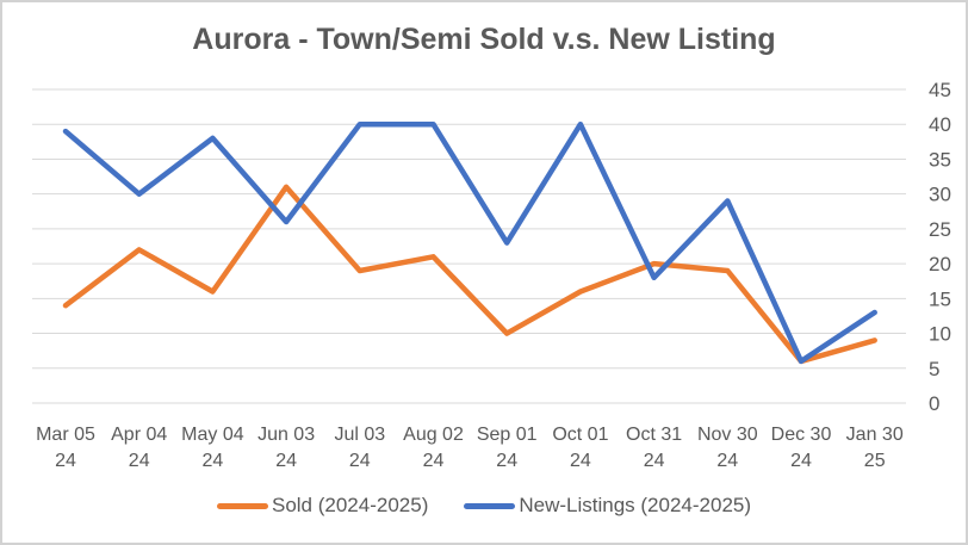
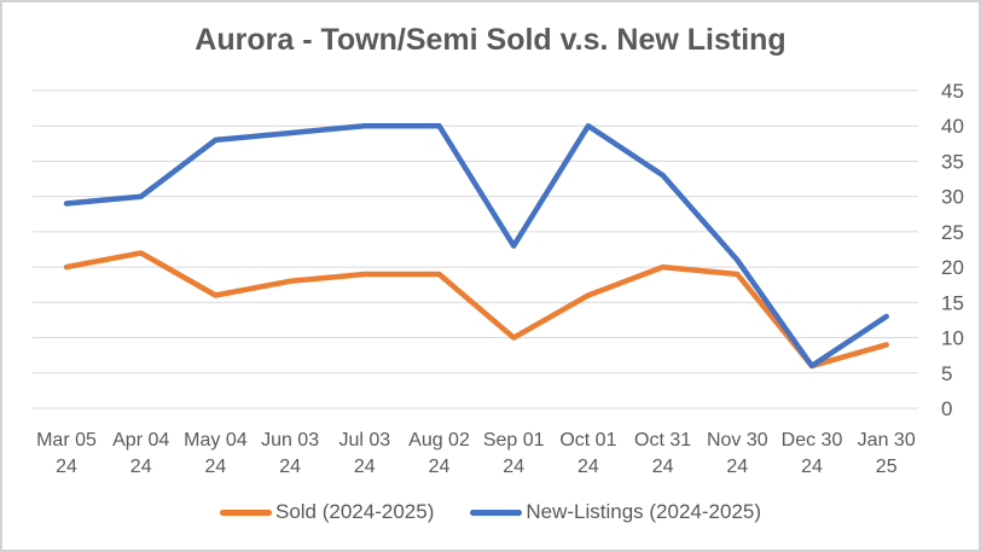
Sold (2024-2025)/Mar 05 24: 14 -> 20
New-Listings (2024-2025)/Mar 05 24: 39 -> 29
Sold (2024-2025)/Jun 03 24: 31 -> 18
New-Listings (2024-2025)/Jun 03 24: 26 -> 39
Sold (2024-2025)/Aug 02 24: 21 -> 19
New-Listings (2024-2025)/Oct 31 24: 18 -> 33
New-Listings (2024-2025)/Nov 30 24: 29 -> 21
